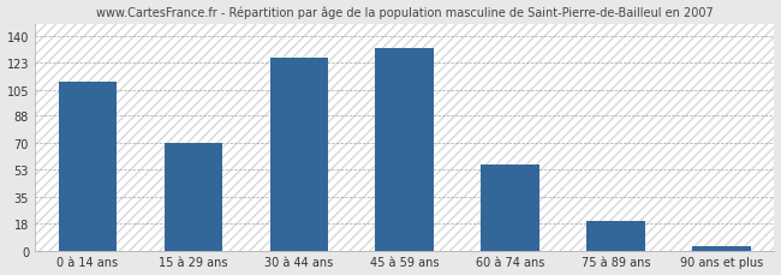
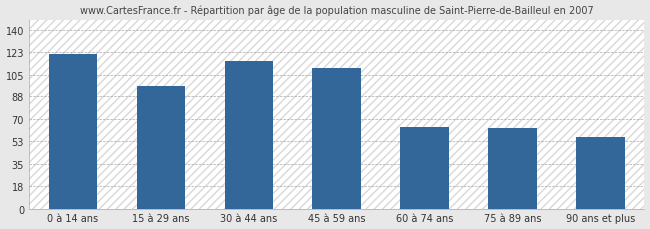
0 à 14 ans: 110 -> 121
15 à 29 ans: 70 -> 96
30 à 44 ans: 126 -> 116
45 à 59 ans: 132 -> 110
60 à 74 ans: 56 -> 64
75 à 89 ans: 19 -> 63
90 ans et plus: 3 -> 56
